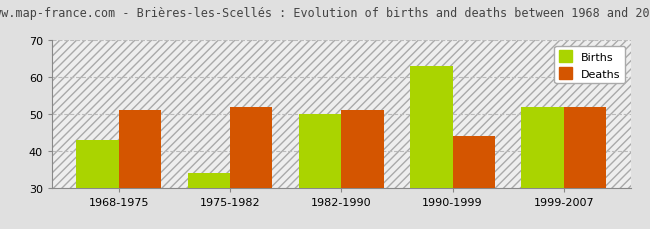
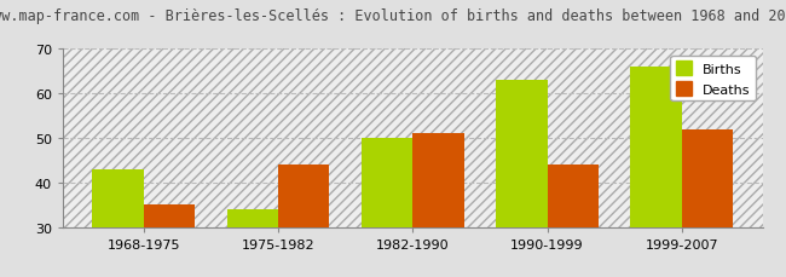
Deaths/1968-1975: 51 -> 35
Deaths/1975-1982: 52 -> 44
Births/1999-2007: 52 -> 66
